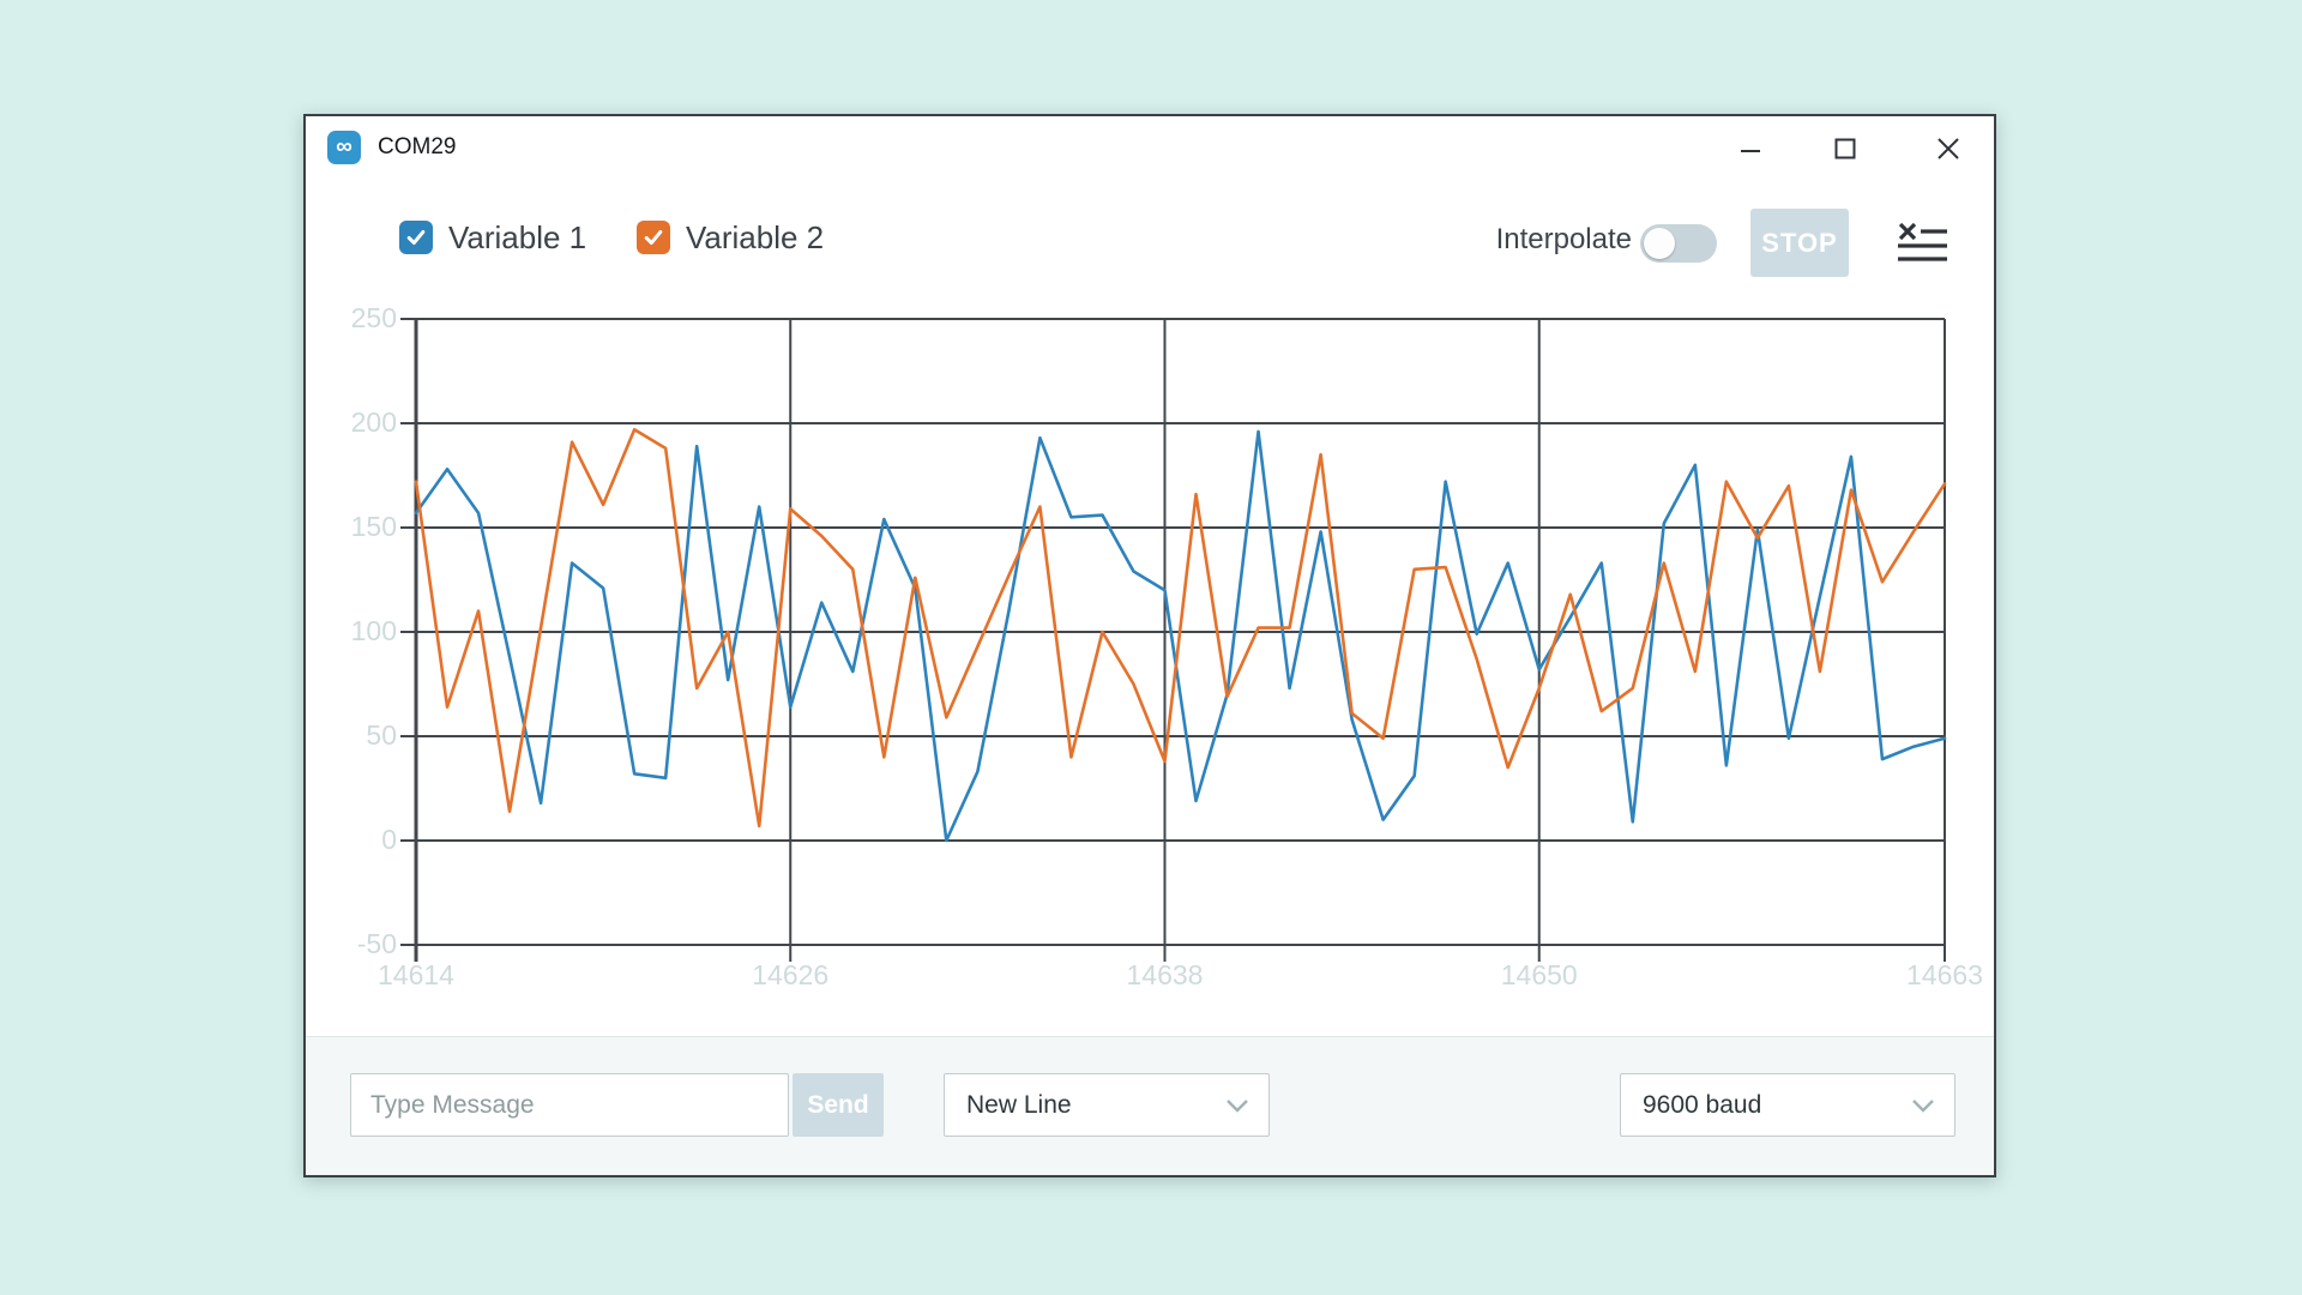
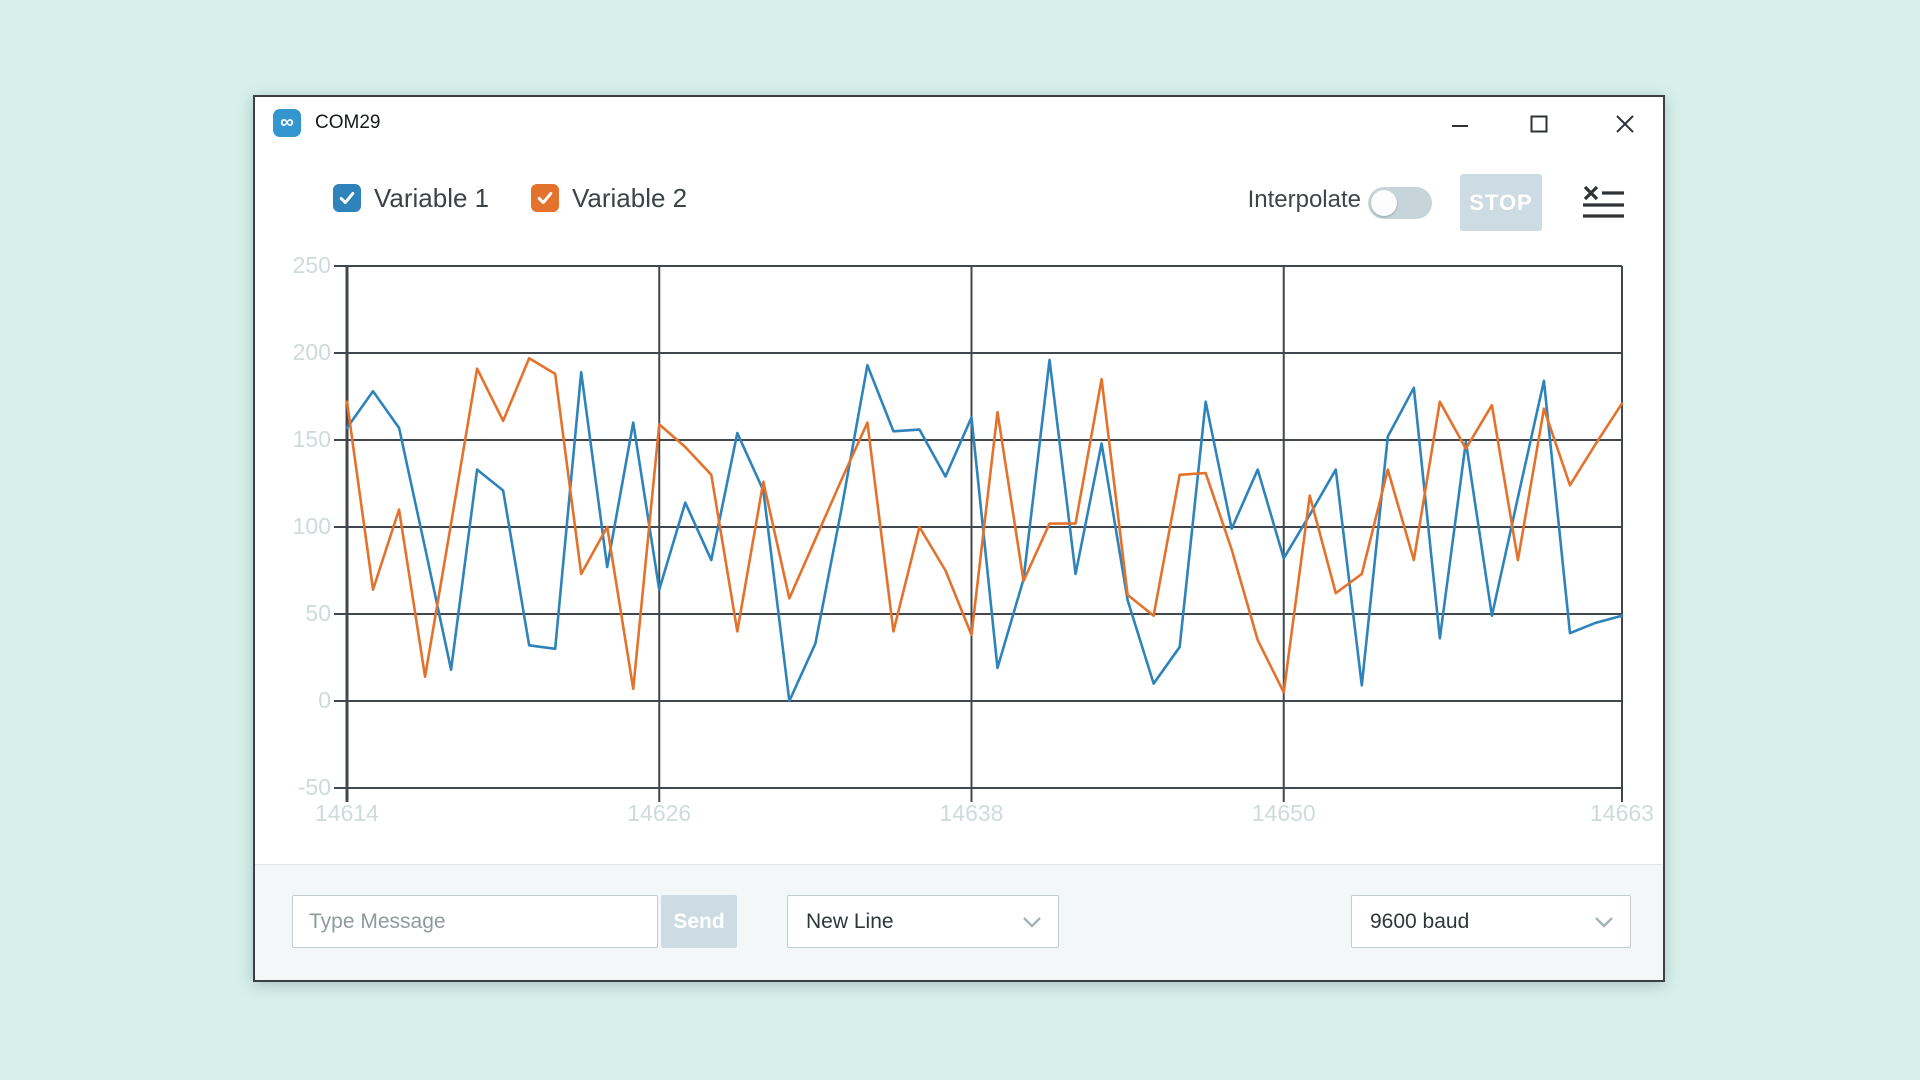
Variable 1/14638: 120 -> 163
Variable 2/14650: 73 -> 5
